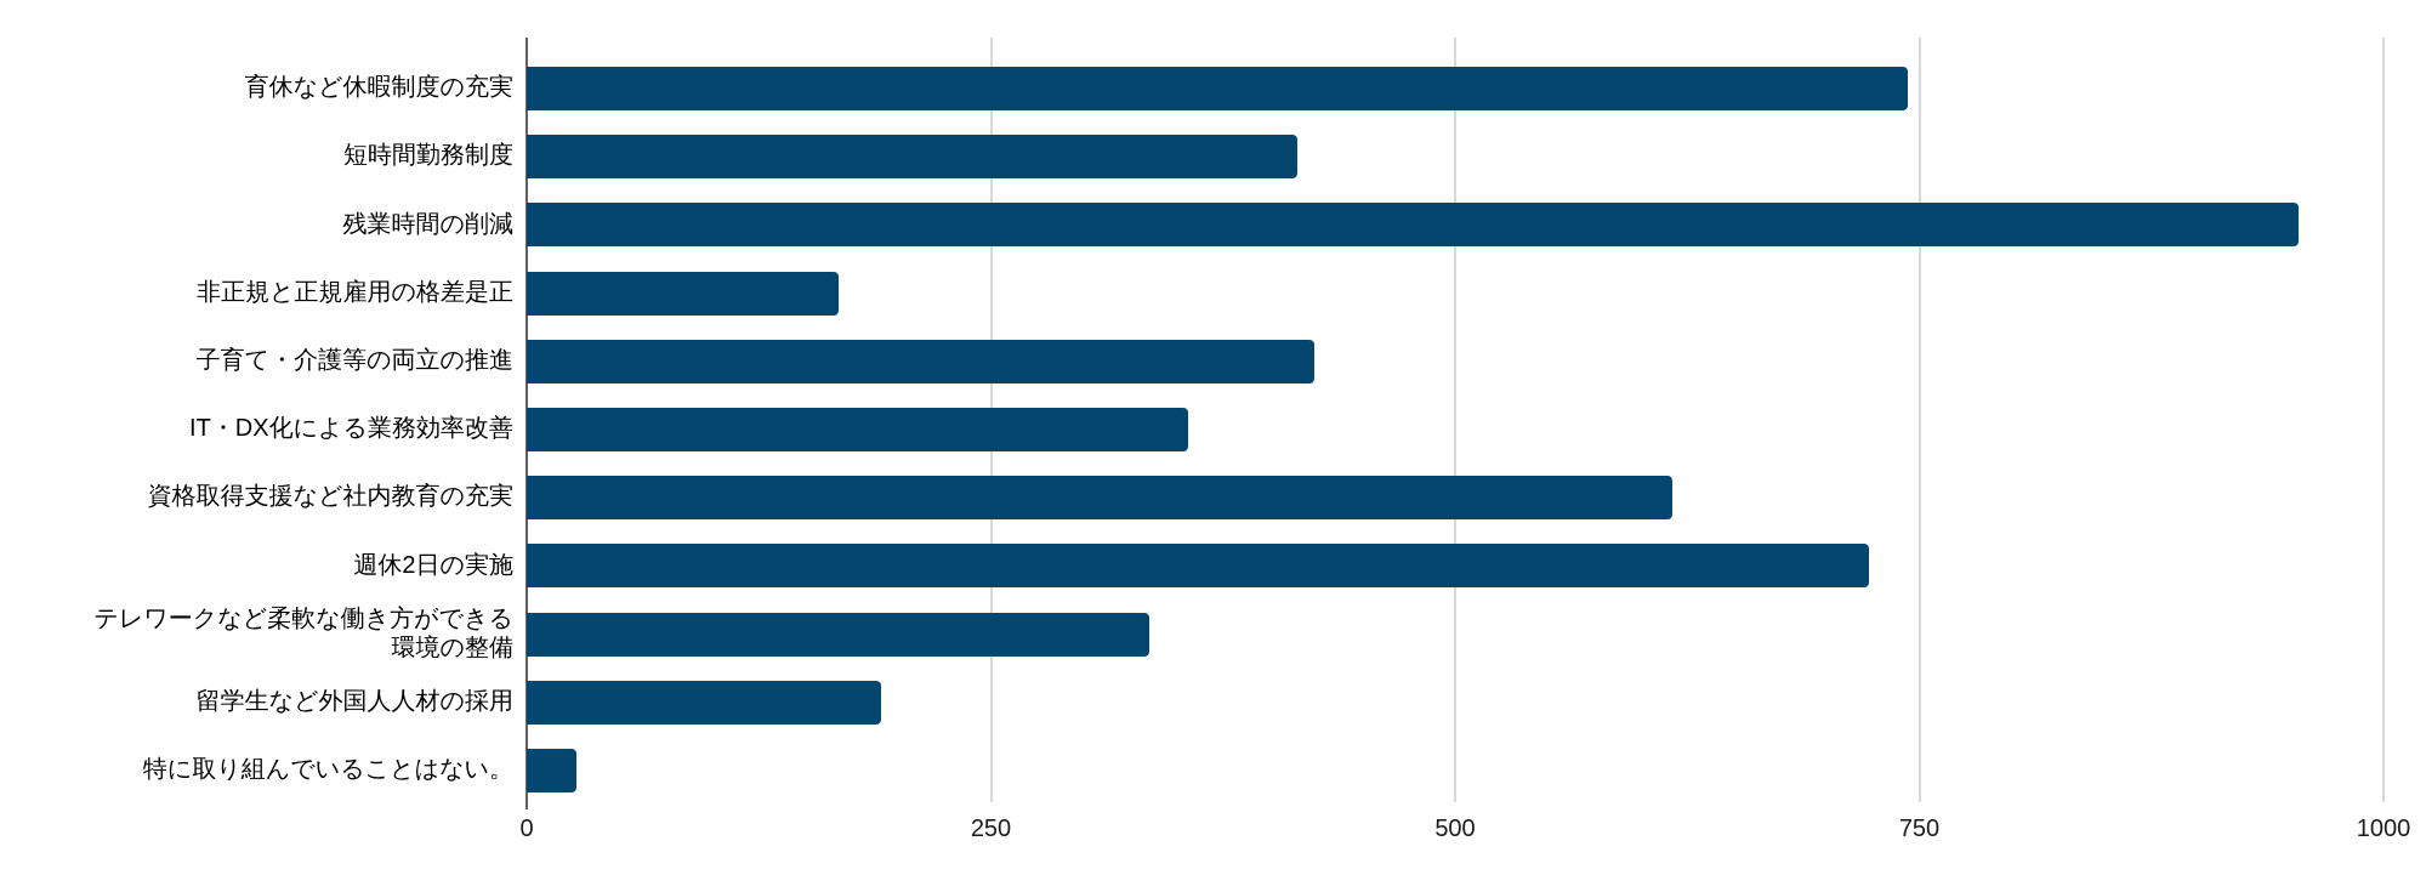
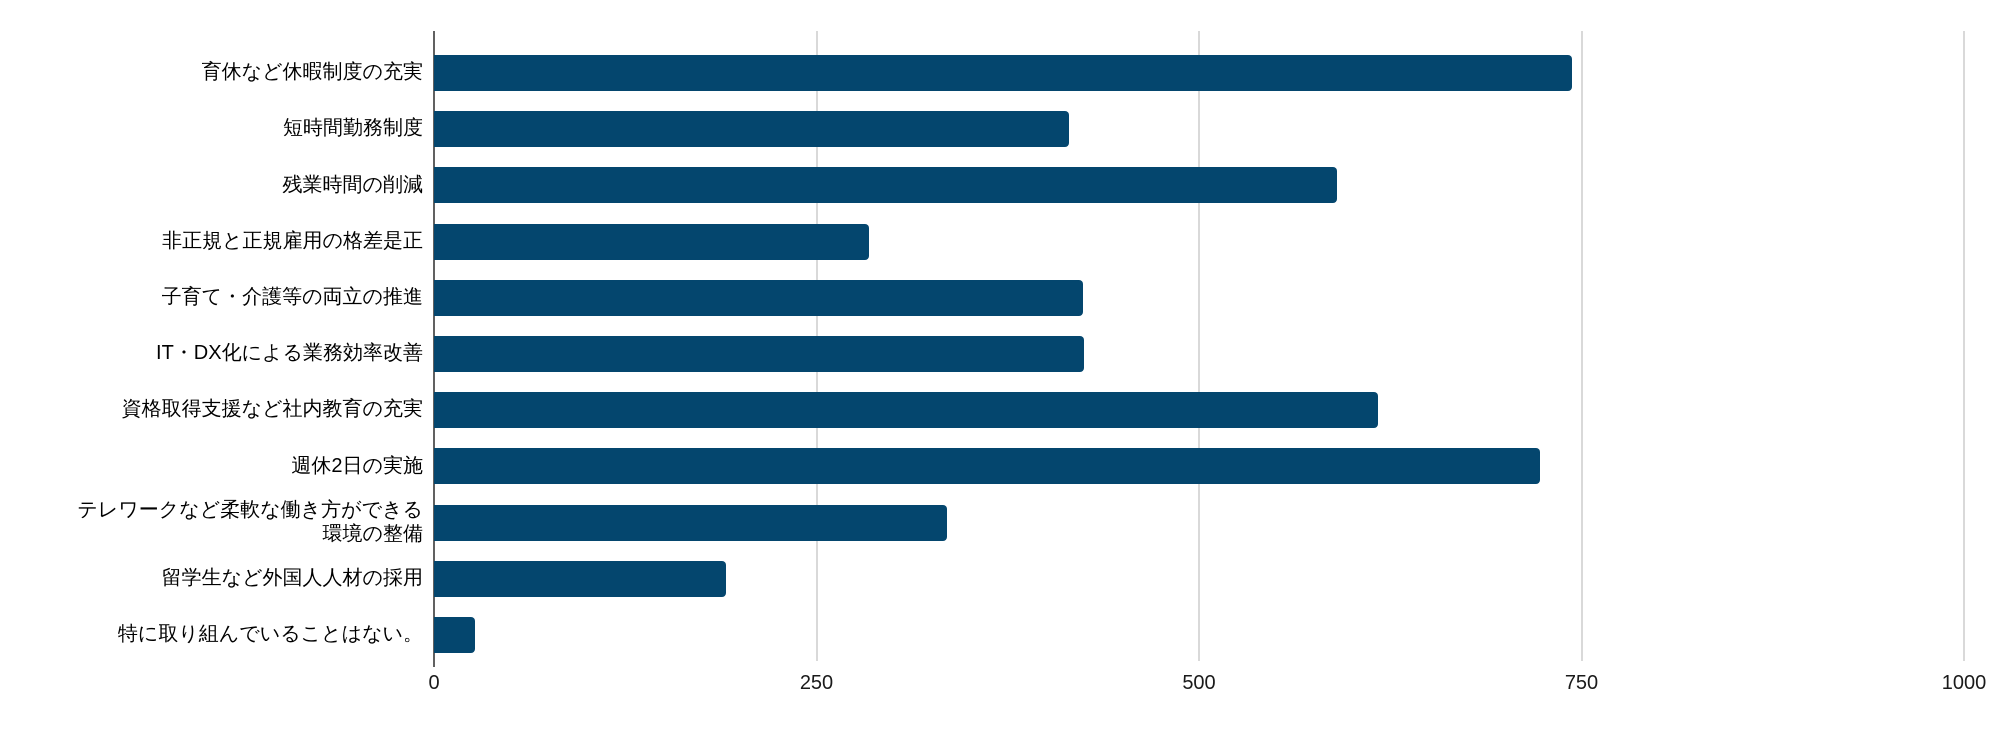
残業時間の削減: 954 -> 590
非正規と正規雇用の格差是正: 168 -> 284
IT・DX化による業務効率改善: 356 -> 425
